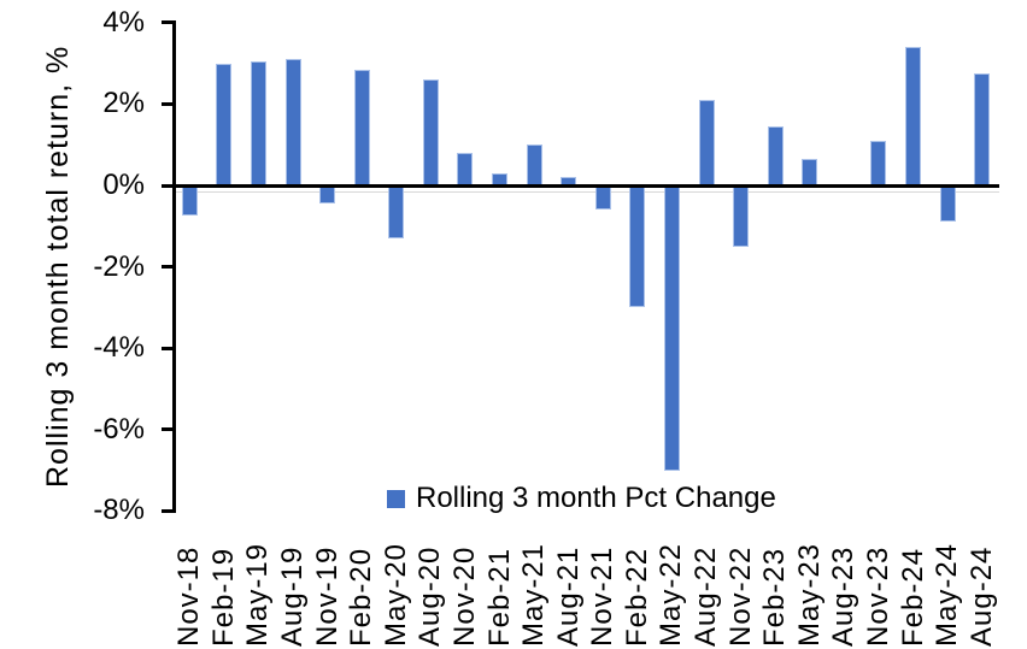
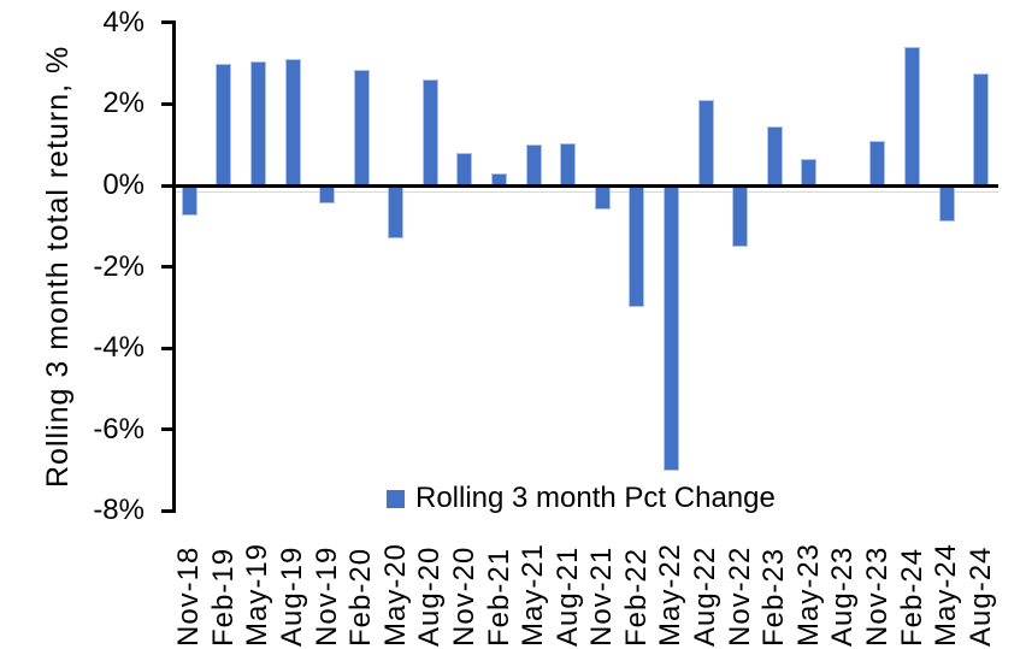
Aug-21: 0.2% -> 1.1%
